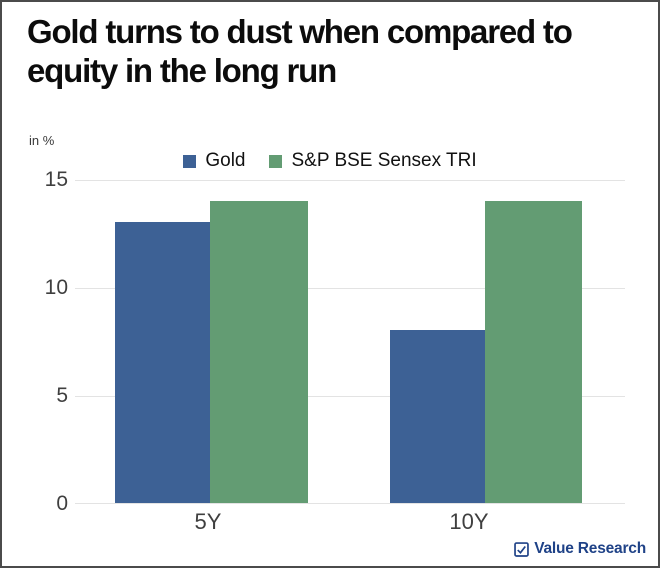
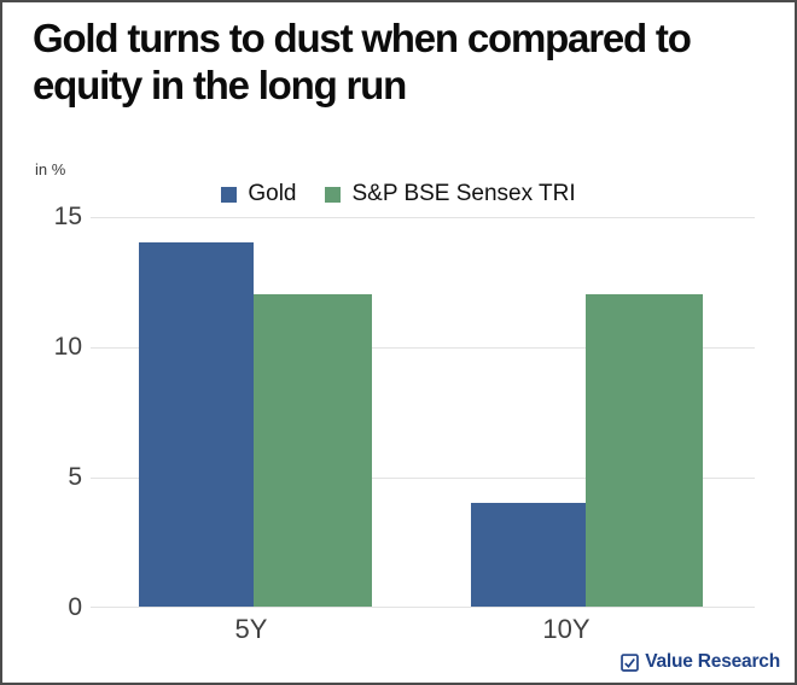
Gold/5Y: 13 -> 14
S&P BSE Sensex TRI/5Y: 14 -> 12
Gold/10Y: 8 -> 4
S&P BSE Sensex TRI/10Y: 14 -> 12
